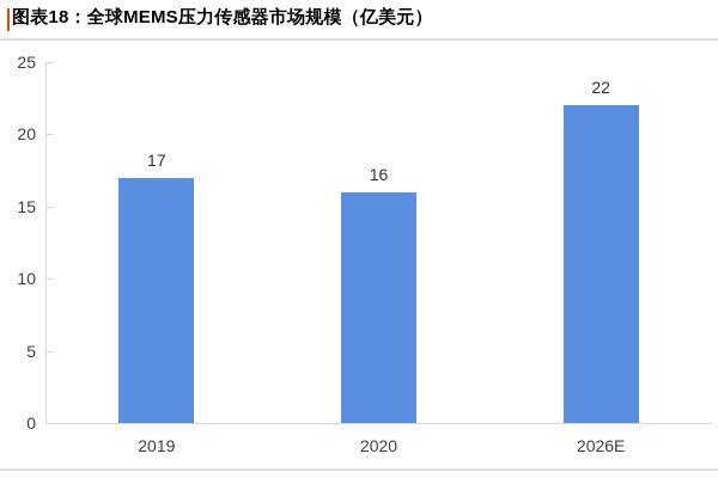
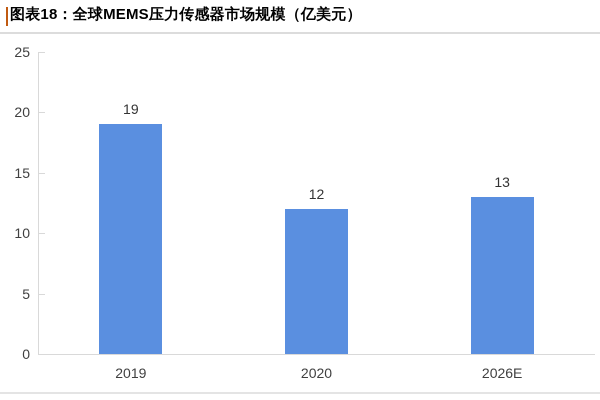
2019: 17 -> 19
2020: 16 -> 12
2026E: 22 -> 13
